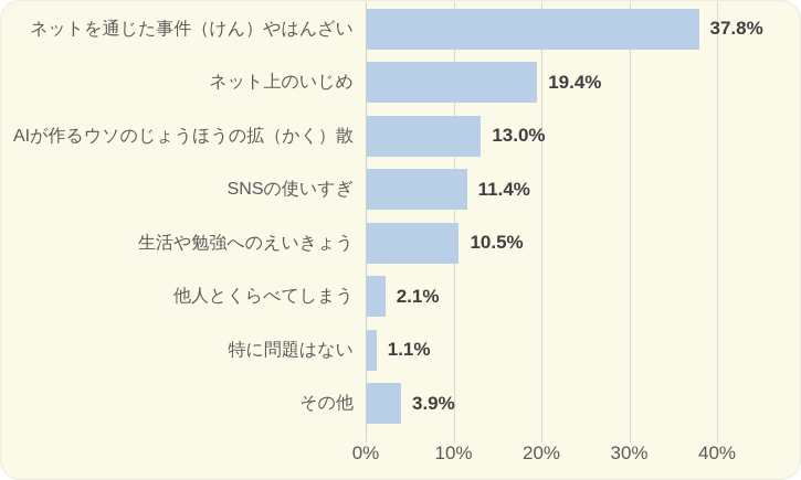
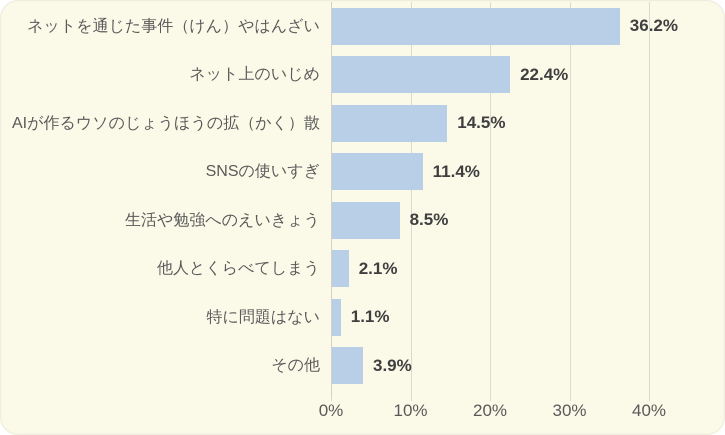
ネットを通じた事件（けん）やはんざい: 37.8% -> 36.2%
ネット上のいじめ: 19.4% -> 22.4%
AIが作るウソのじょうほうの拡（かく）散: 13.0% -> 14.5%
生活や勉強へのえいきょう: 10.5% -> 8.5%
